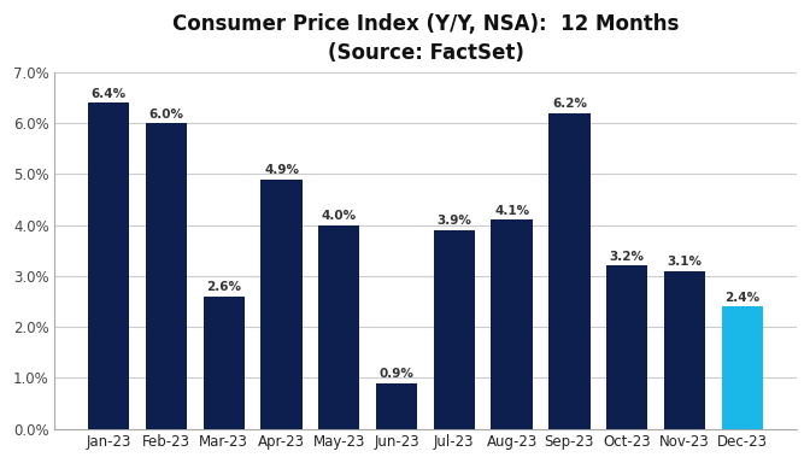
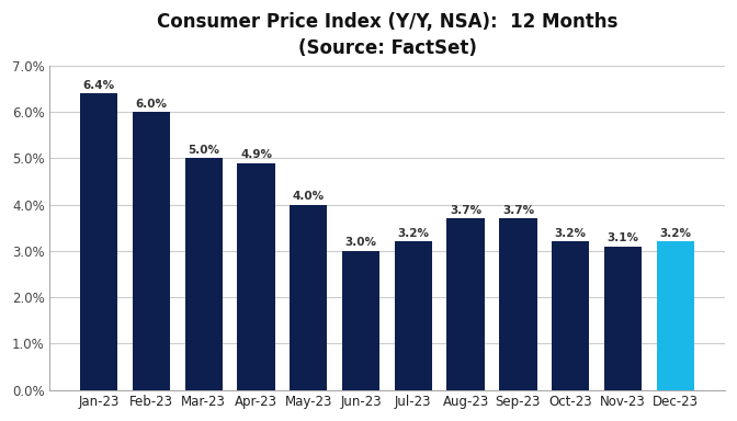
Mar-23: 2.6% -> 5.0%
Jun-23: 0.9% -> 3.0%
Jul-23: 3.9% -> 3.2%
Aug-23: 4.1% -> 3.7%
Sep-23: 6.2% -> 3.7%
Dec-23: 2.4% -> 3.2%
